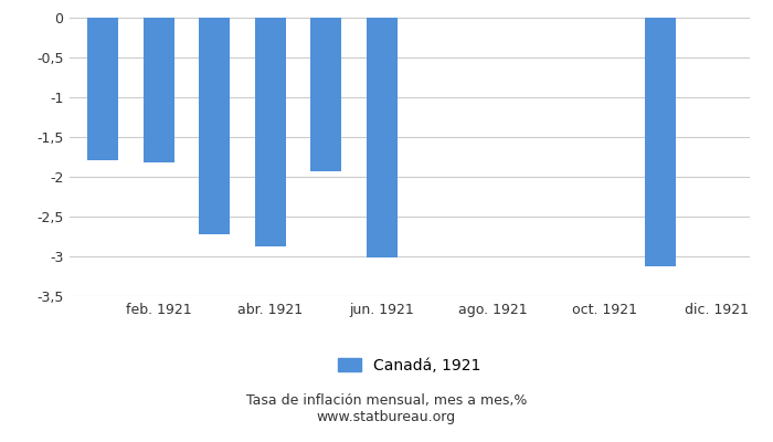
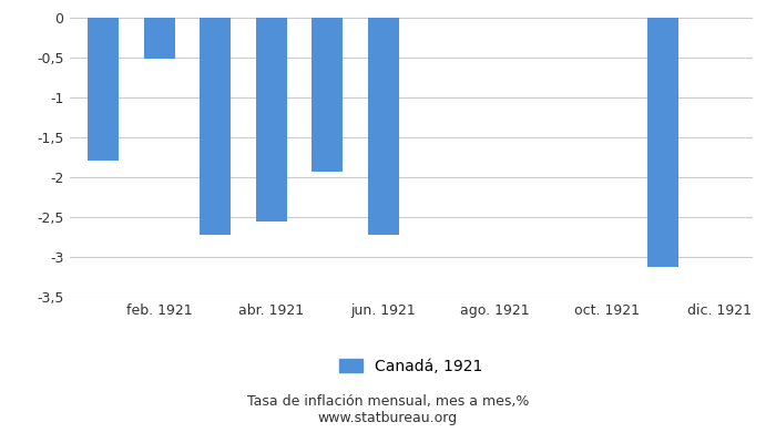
feb. 1921: -1,82 -> -0,52
abr. 1921: -2,87 -> -2,56
jun. 1921: -3,02 -> -2,72
